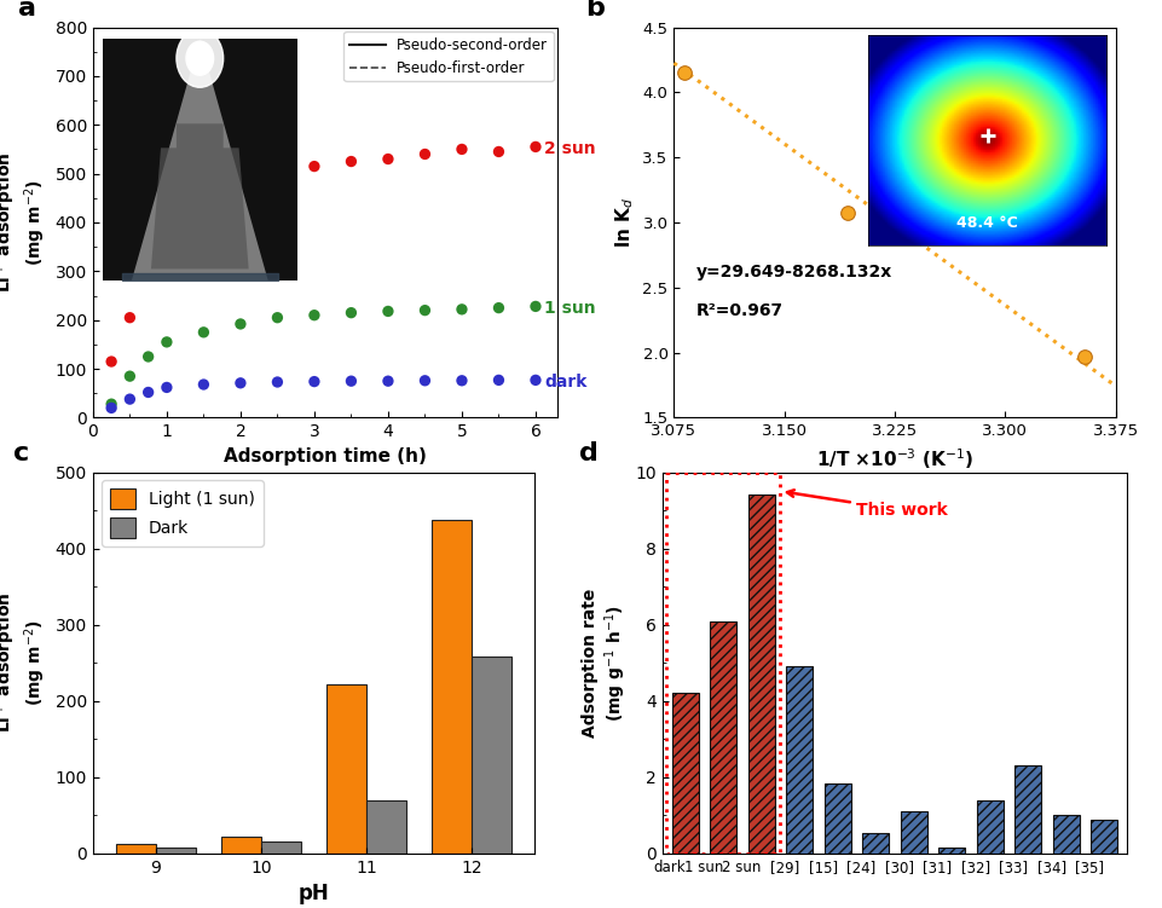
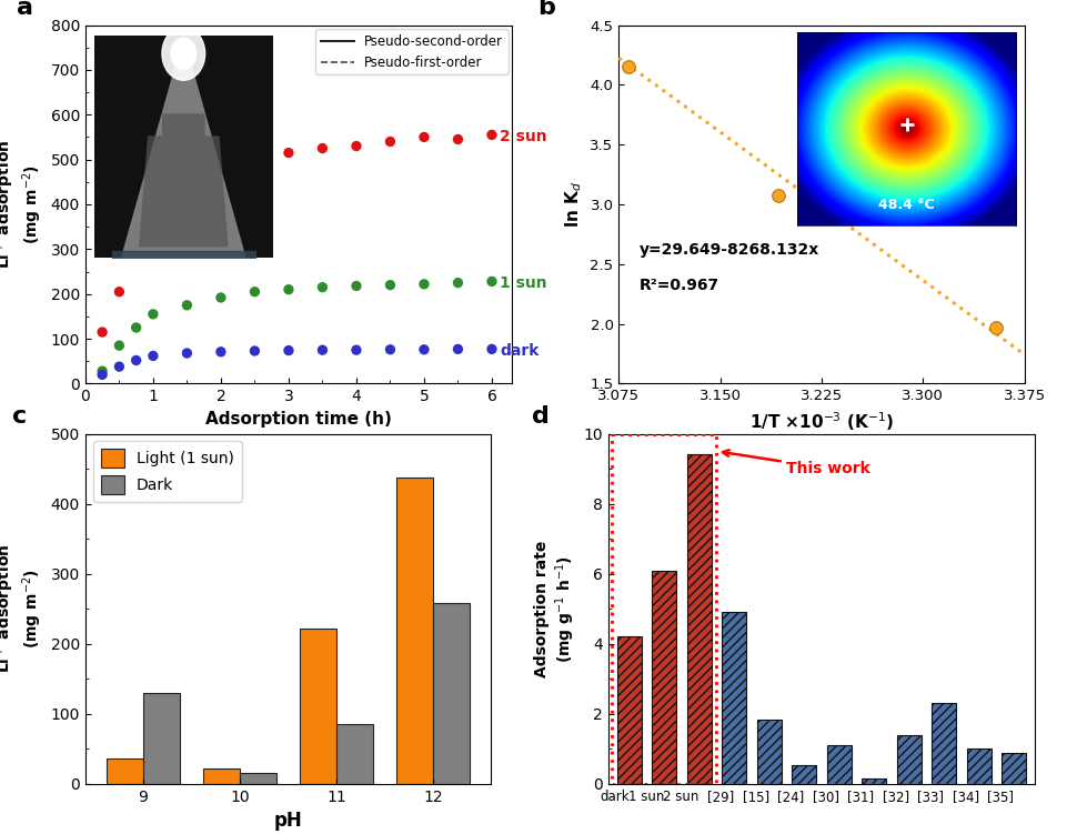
Light (1 sun)/9: 12 -> 36
Dark/9: 8 -> 130
Dark/11: 70 -> 86
